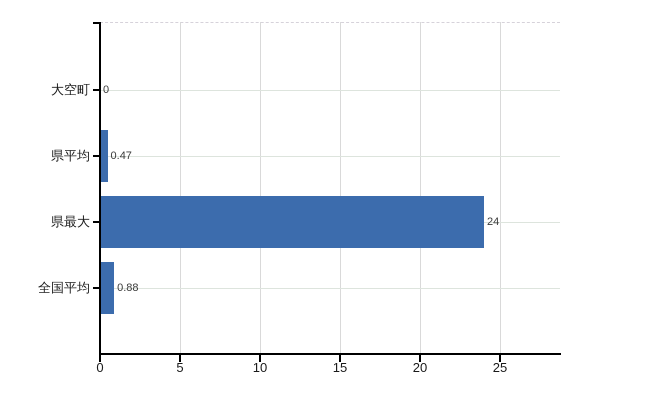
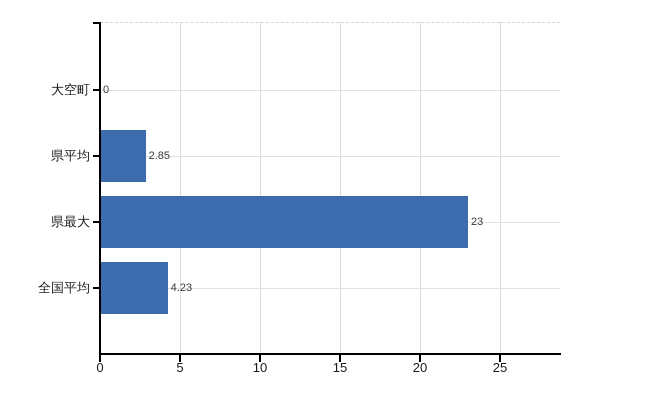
県平均: 0.47 -> 2.85
県最大: 24 -> 23
全国平均: 0.88 -> 4.23
